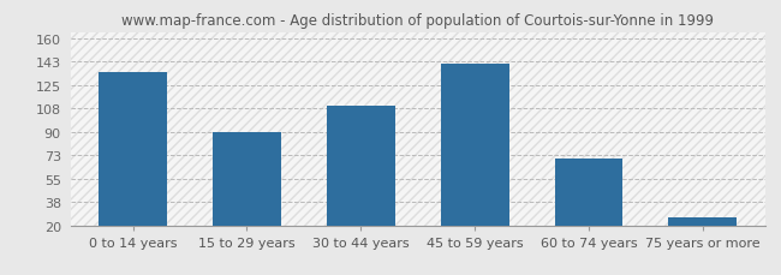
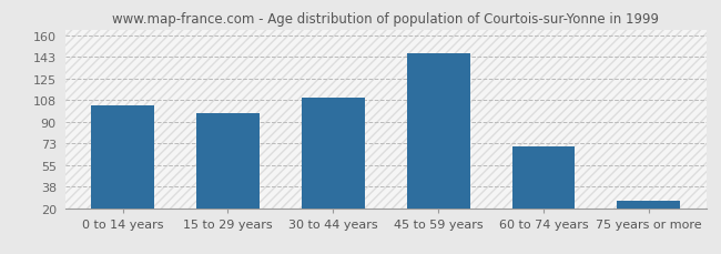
0 to 14 years: 135 -> 103
15 to 29 years: 90 -> 97
45 to 59 years: 141 -> 146
